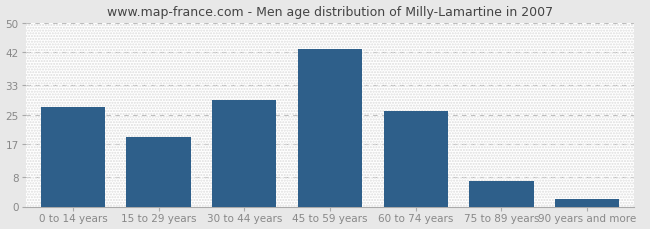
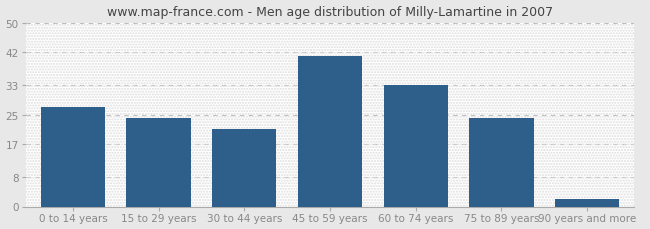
15 to 29 years: 19 -> 24
30 to 44 years: 29 -> 21
45 to 59 years: 43 -> 41
60 to 74 years: 26 -> 33
75 to 89 years: 7 -> 24
